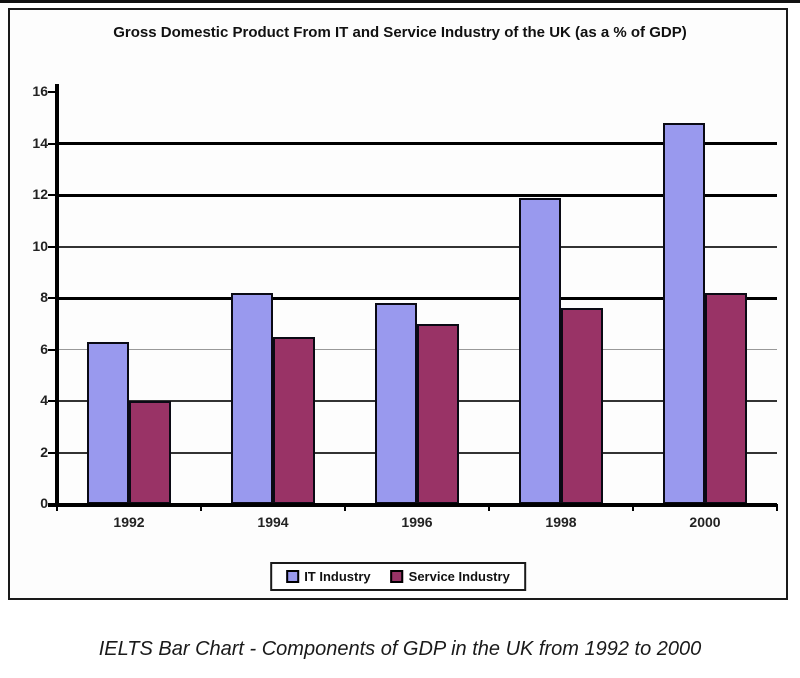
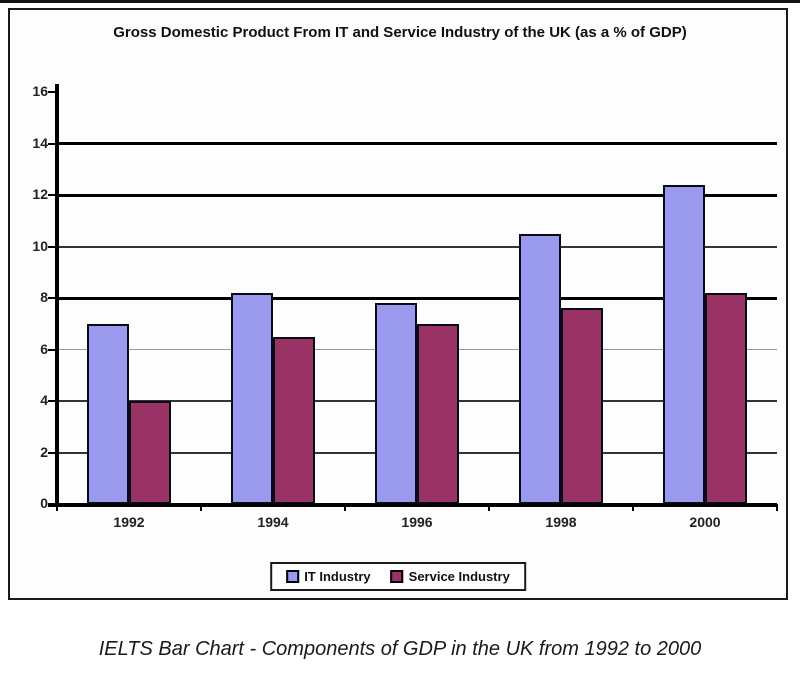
IT Industry/1992: 6.3 -> 7.0
IT Industry/1998: 11.9 -> 10.5
IT Industry/2000: 14.8 -> 12.4
